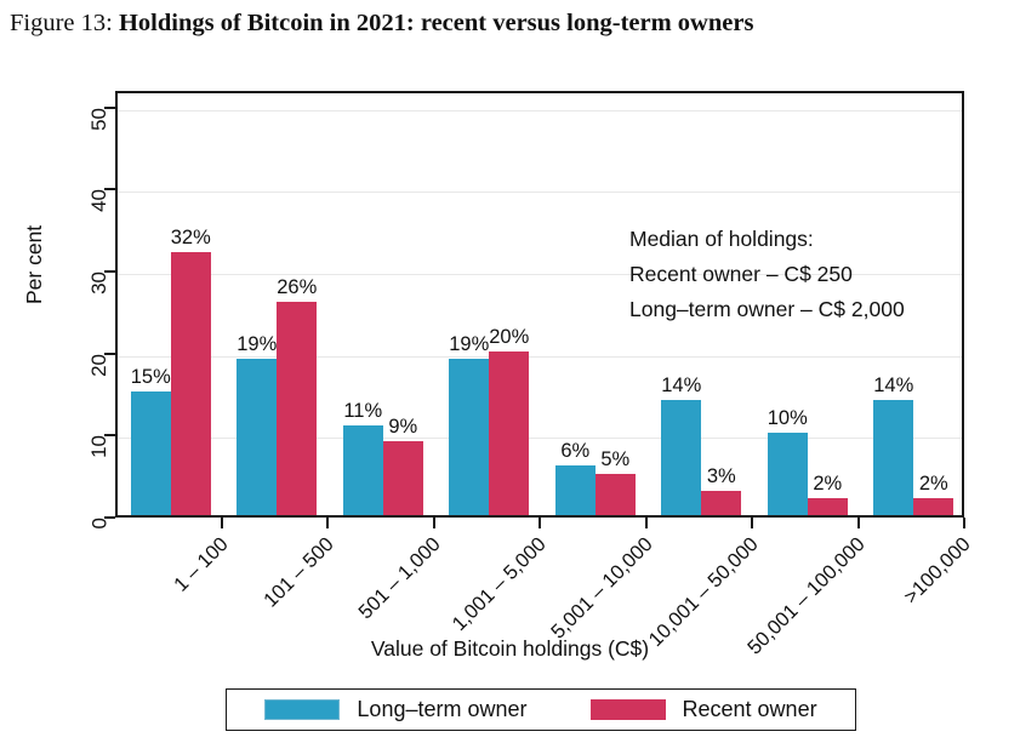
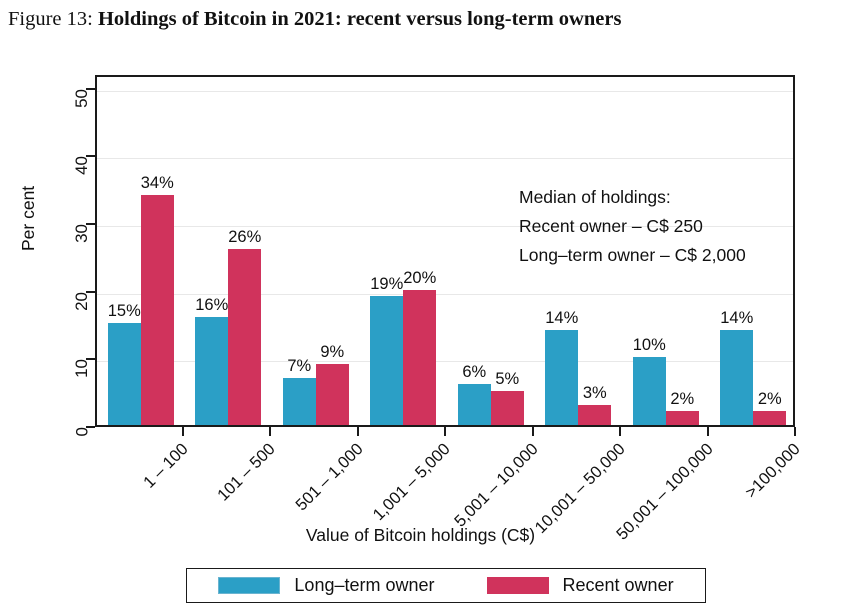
Recent owner/1 – 100: 32% -> 34%
Long–term owner/101 – 500: 19% -> 16%
Long–term owner/501 – 1,000: 11% -> 7%
